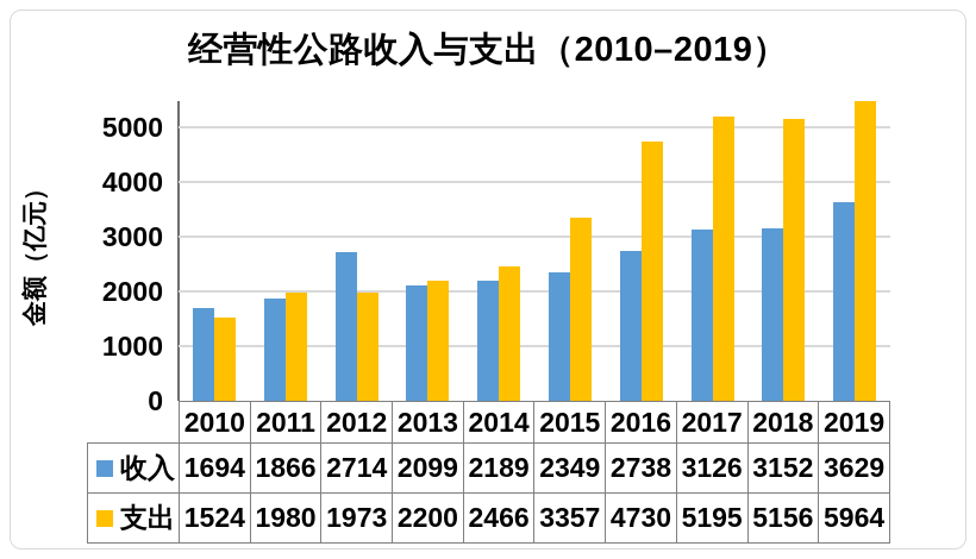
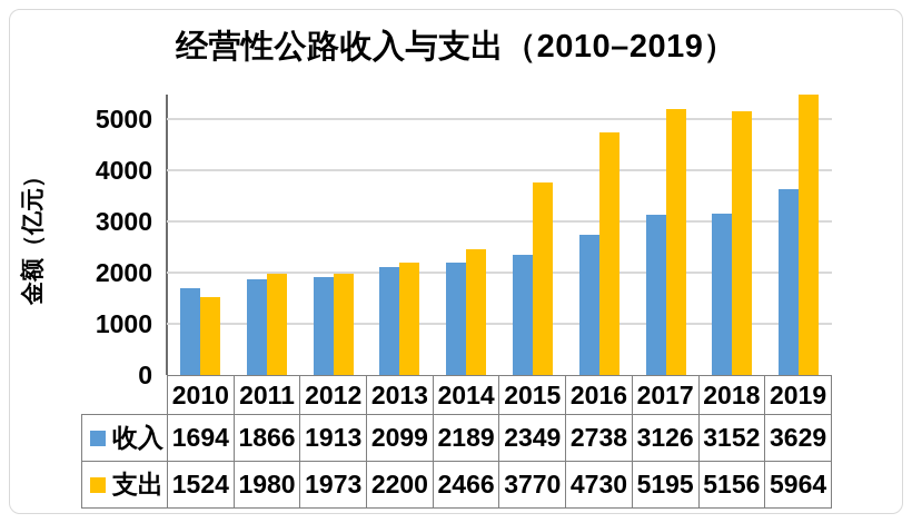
收入/2012: 2714 -> 1913
支出/2015: 3357 -> 3770
